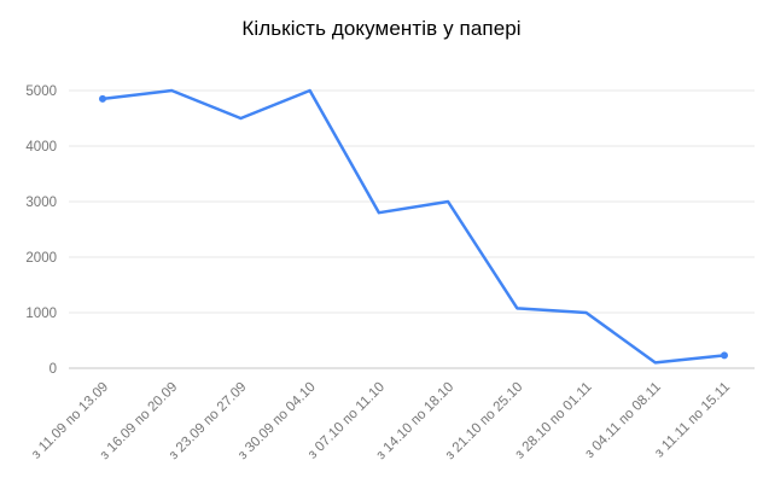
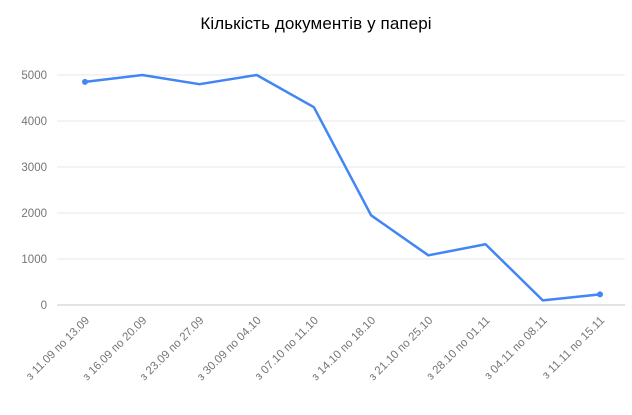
з 23.09 по 27.09: 4500 -> 4800
з 07.10 по 11.10: 2800 -> 4300
з 14.10 по 18.10: 3000 -> 2000
з 28.10 по 01.11: 1000 -> 1300
